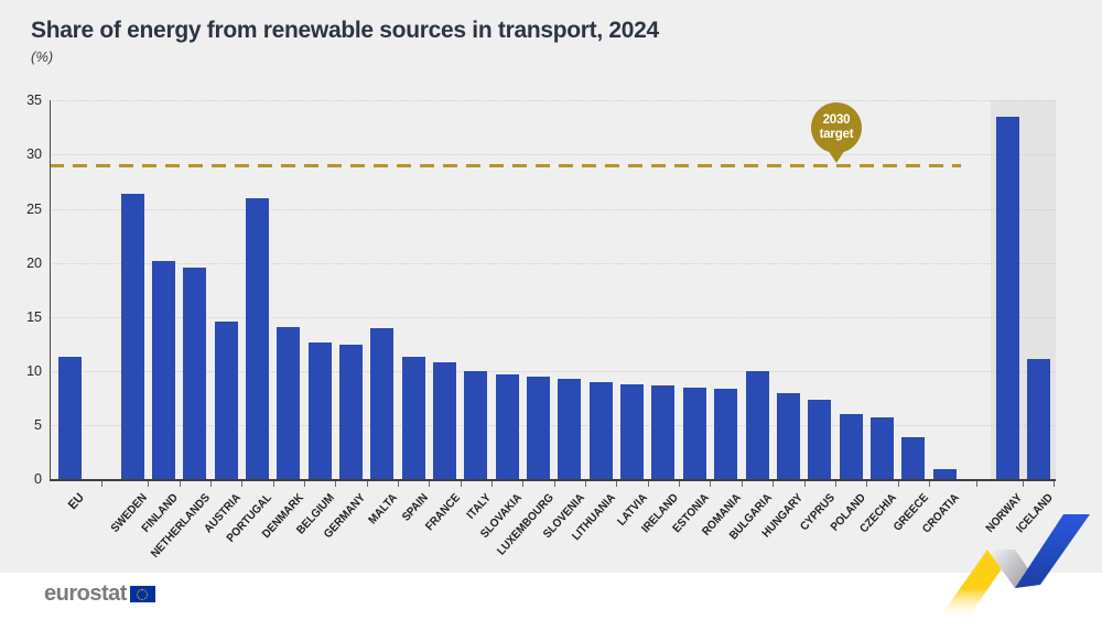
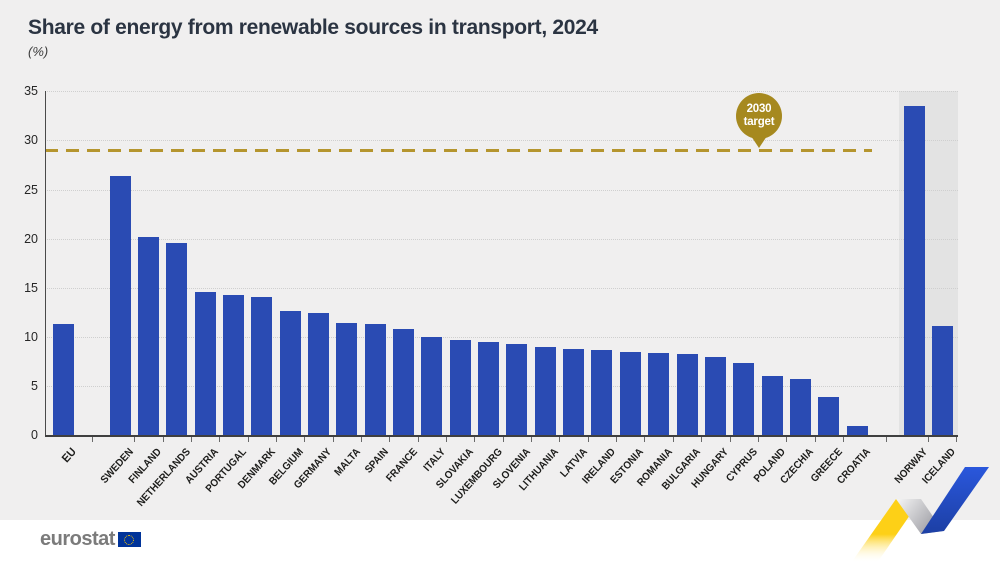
Portugal: 26 -> 14
Malta: 14 -> 11
Bulgaria: 10 -> 8
